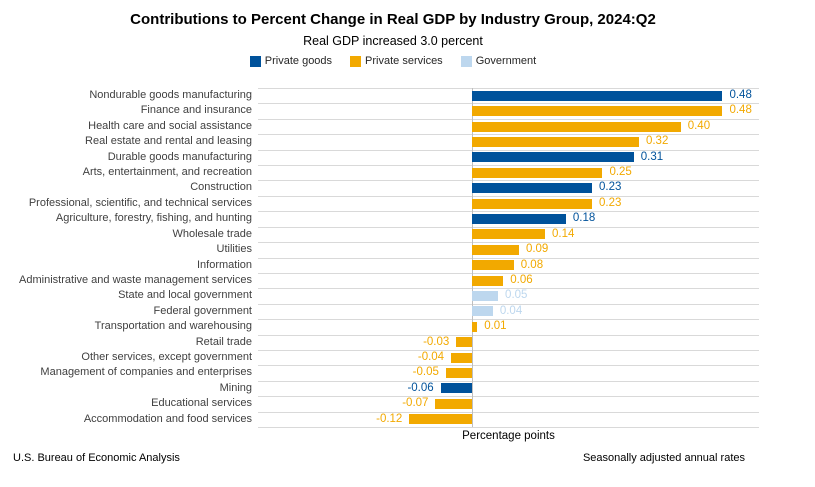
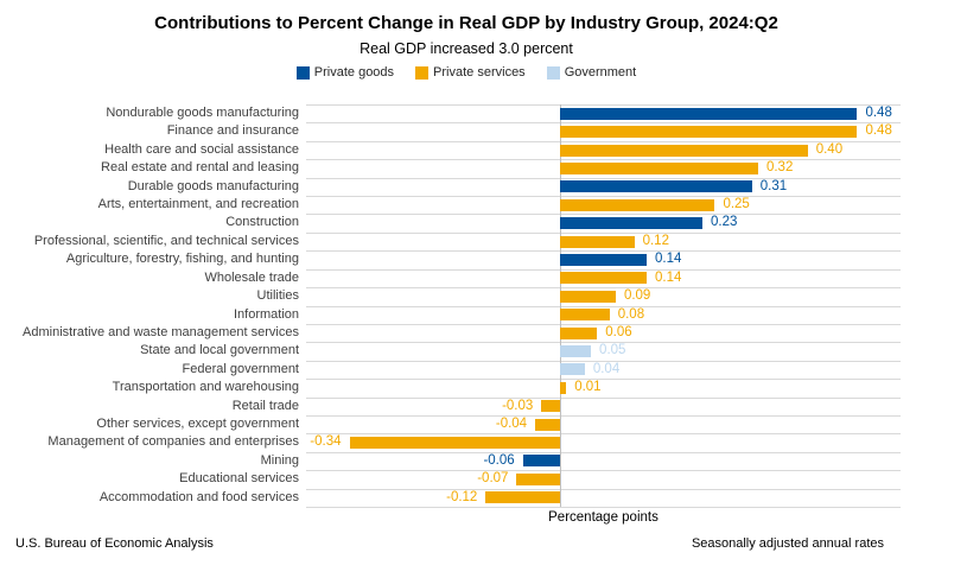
Professional, scientific, and technical services: 0.23 -> 0.12
Agriculture, forestry, fishing, and hunting: 0.18 -> 0.14
Management of companies and enterprises: -0.05 -> -0.34
